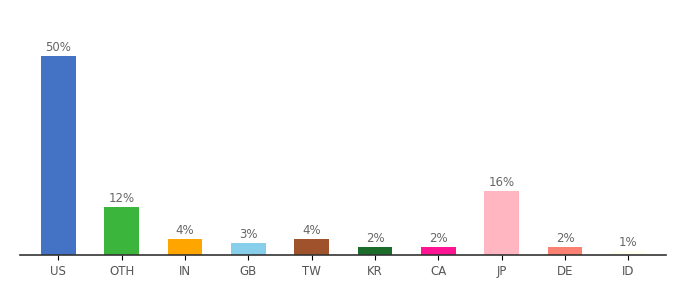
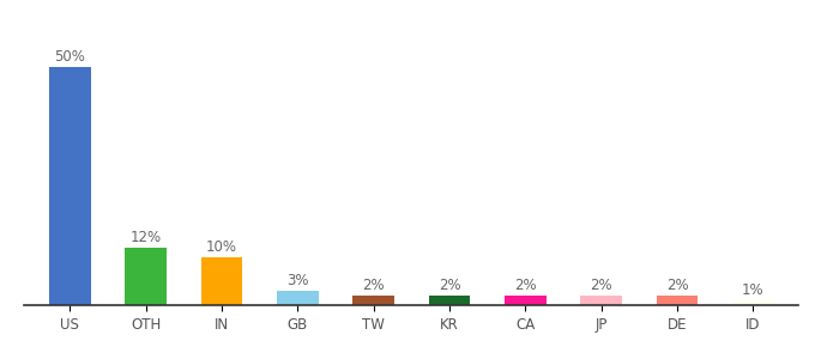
IN: 4% -> 10%
TW: 4% -> 2%
JP: 16% -> 2%
